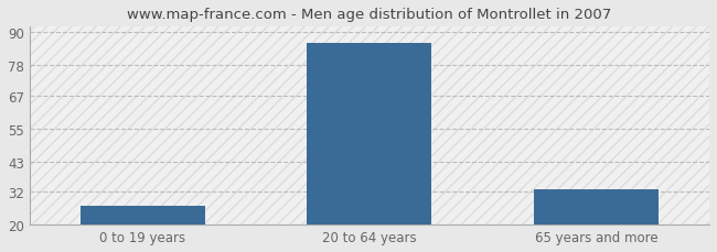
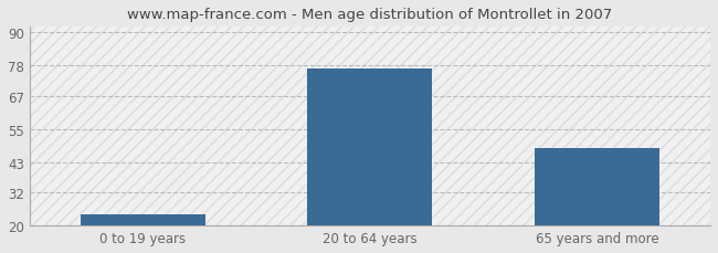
0 to 19 years: 27 -> 24
20 to 64 years: 86 -> 77
65 years and more: 33 -> 48
